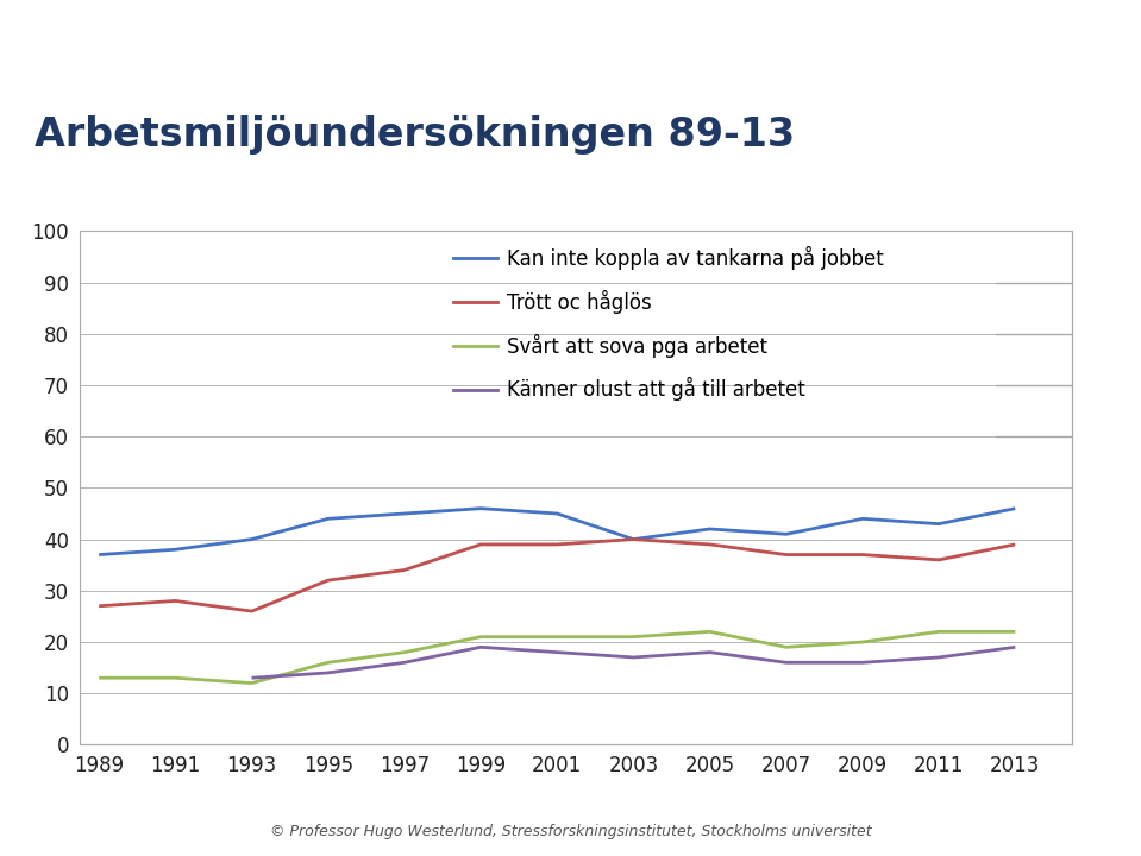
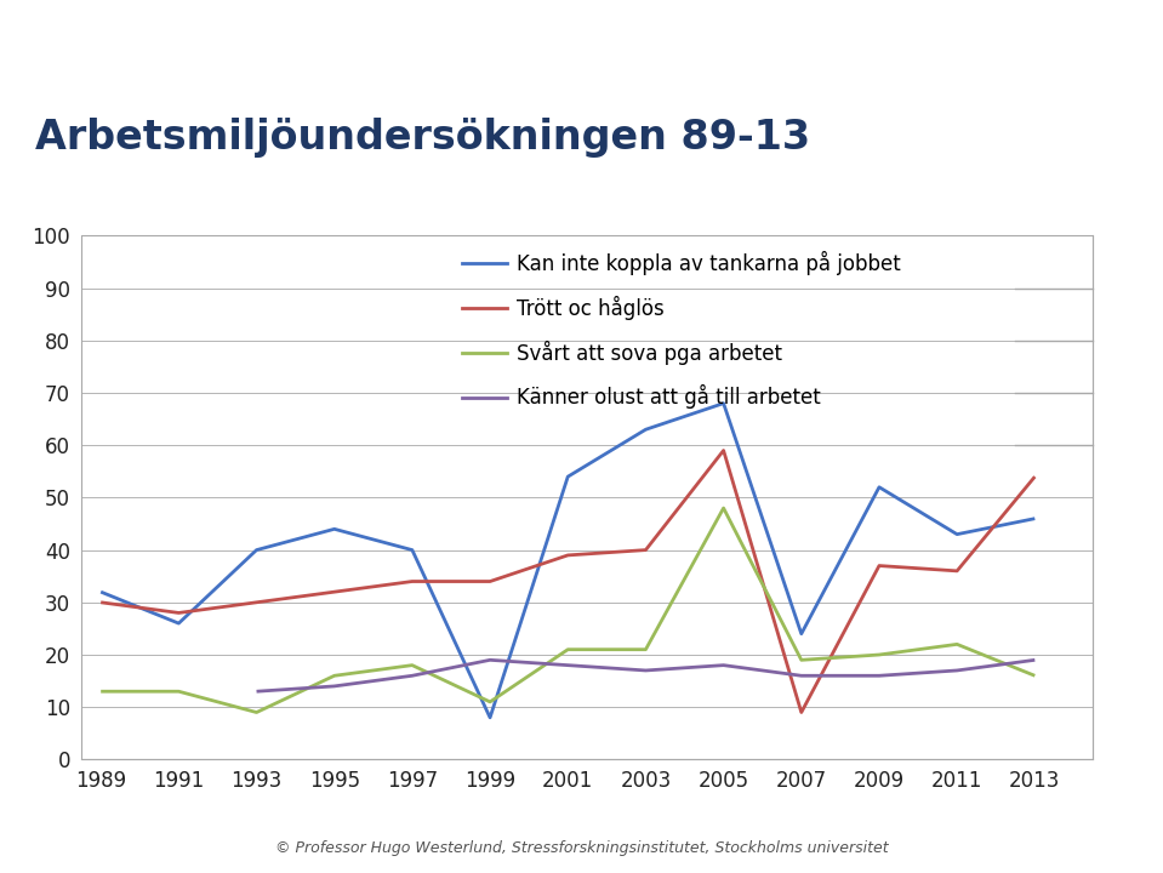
Kan inte koppla av tankarna på jobbet/1989: 37 -> 32
Trött oc håglös/1989: 27 -> 30
Kan inte koppla av tankarna på jobbet/1991: 38 -> 26
Trött oc håglös/1993: 26 -> 30
Svårt att sova pga arbetet/1993: 12 -> 9
Kan inte koppla av tankarna på jobbet/1997: 45 -> 40
Kan inte koppla av tankarna på jobbet/1999: 46 -> 8
Trött oc håglös/1999: 39 -> 34
Svårt att sova pga arbetet/1999: 21 -> 11
Kan inte koppla av tankarna på jobbet/2001: 45 -> 54
Kan inte koppla av tankarna på jobbet/2003: 40 -> 63
Kan inte koppla av tankarna på jobbet/2005: 42 -> 68
Trött oc håglös/2005: 39 -> 59
Svårt att sova pga arbetet/2005: 22 -> 48
Kan inte koppla av tankarna på jobbet/2007: 41 -> 24
Trött oc håglös/2007: 37 -> 9
Kan inte koppla av tankarna på jobbet/2009: 44 -> 52
Trött oc håglös/2013: 39 -> 54
Svårt att sova pga arbetet/2013: 22 -> 16
